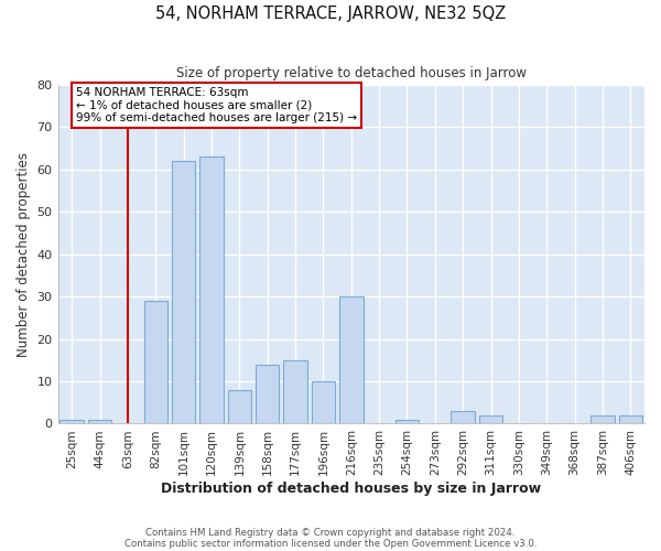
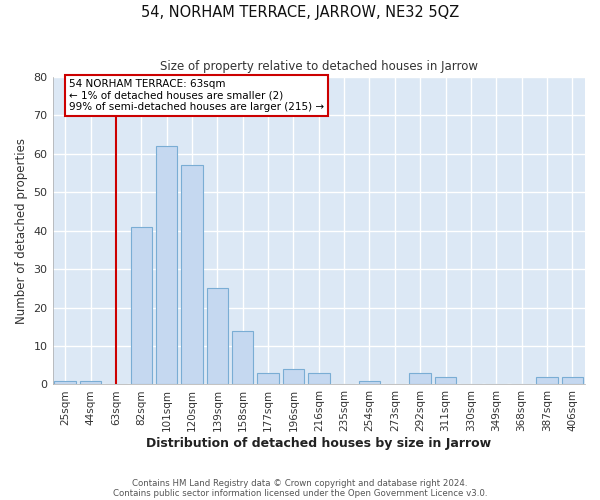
82sqm: 29 -> 41
120sqm: 63 -> 57
139sqm: 8 -> 25
177sqm: 15 -> 3
196sqm: 10 -> 4
216sqm: 30 -> 3
